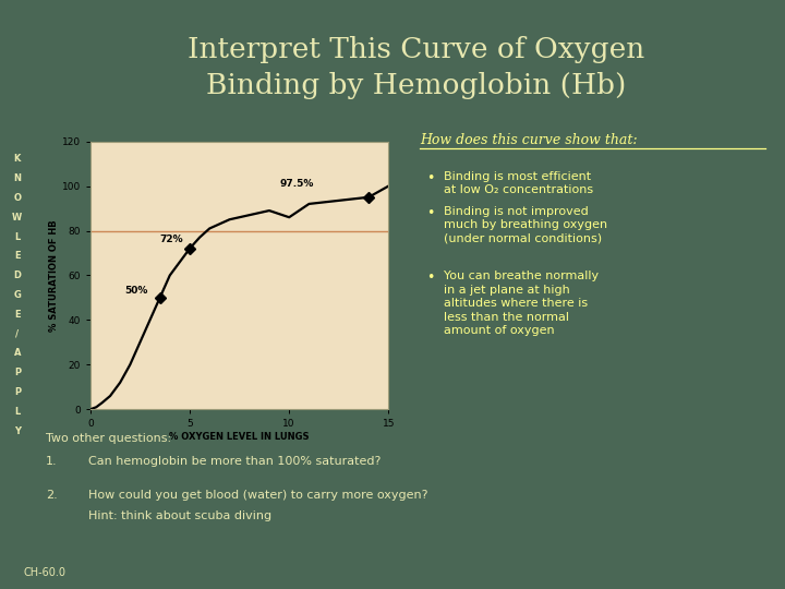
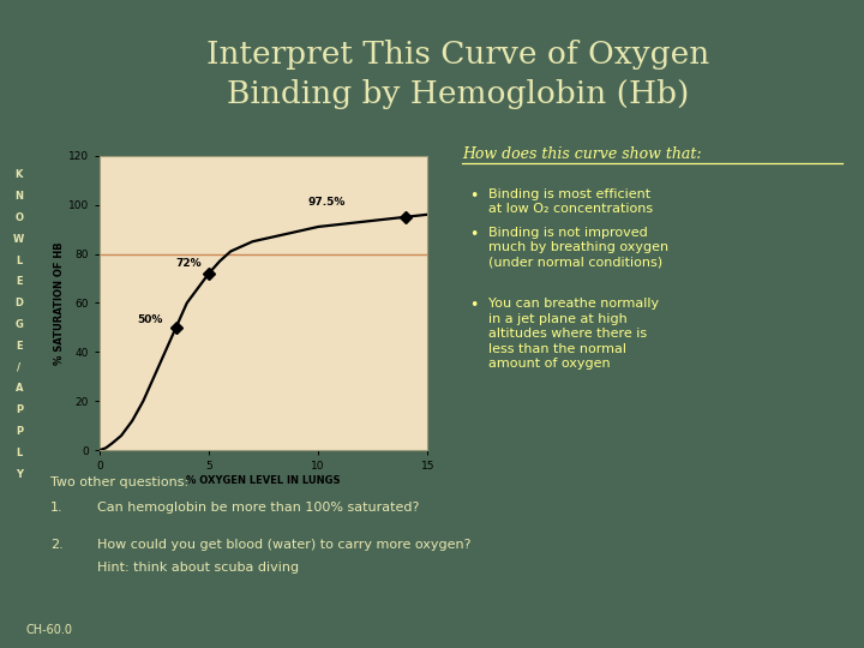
10: 86 -> 91
15: 100 -> 96
